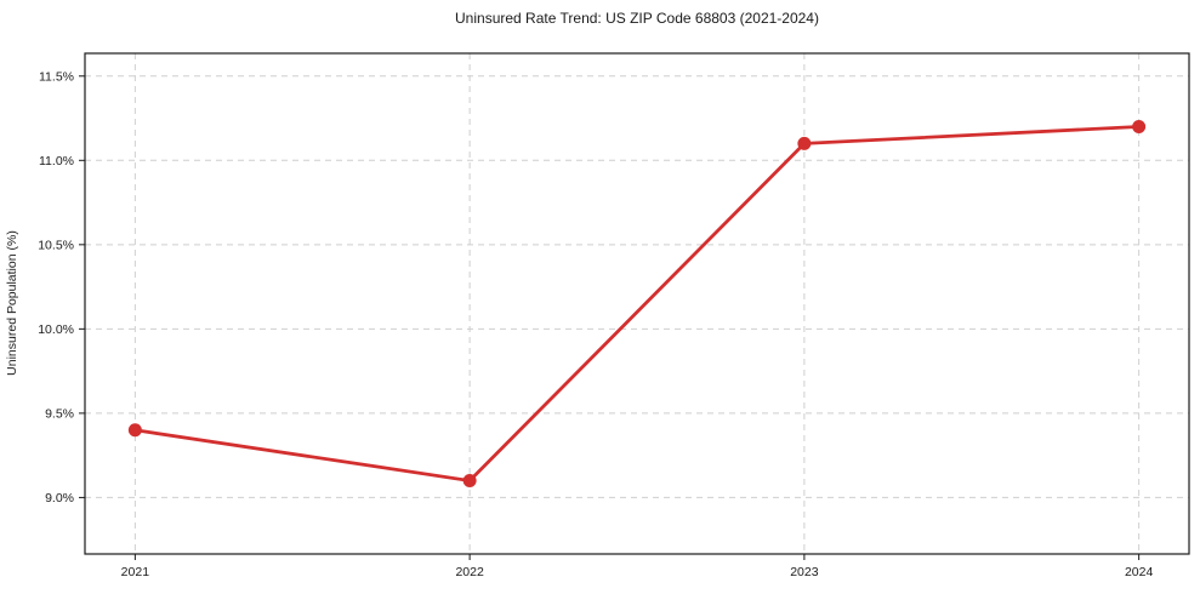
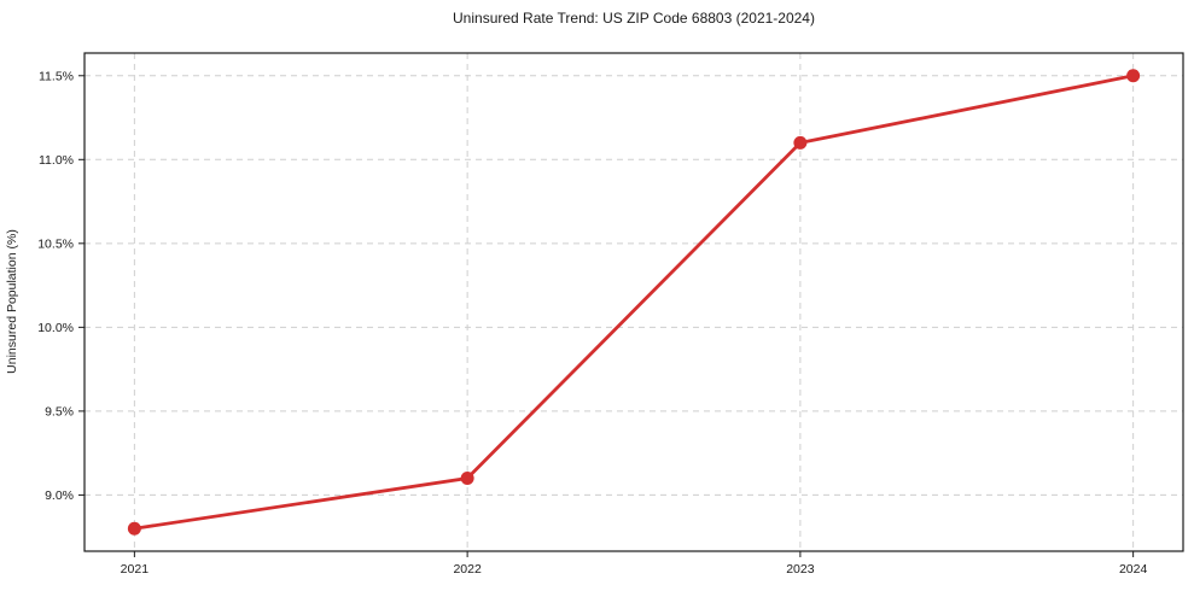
2021: 9.4% -> 8.8%
2024: 11.2% -> 11.5%
